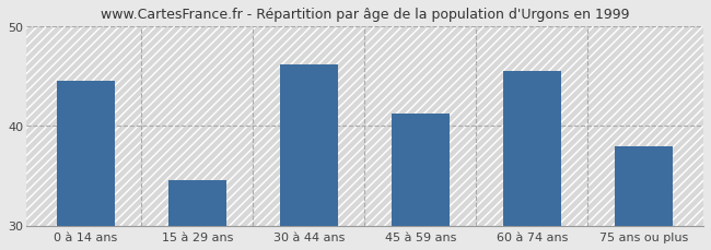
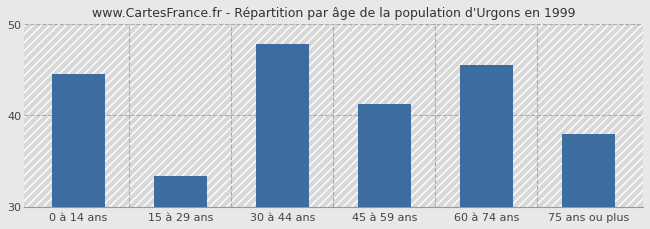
15 à 29 ans: 34.6 -> 33.3
30 à 44 ans: 46.2 -> 47.8
